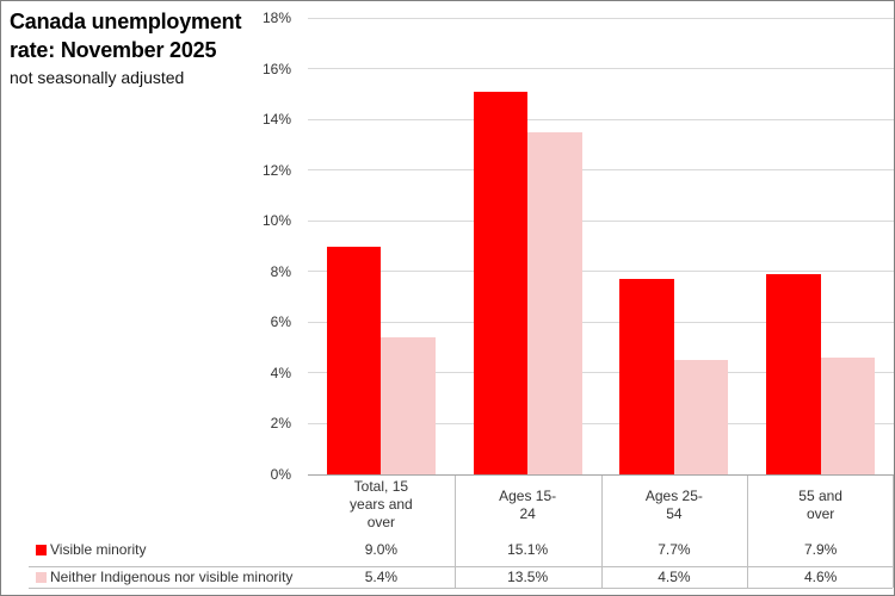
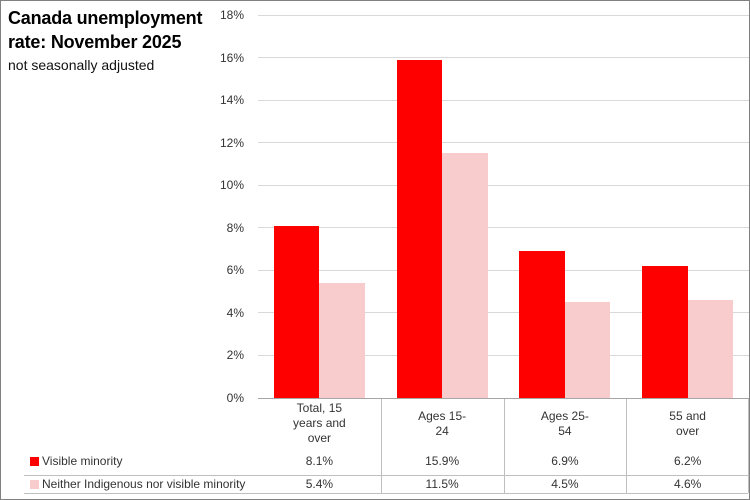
Visible minority/Total, 15 years and over: 9.0% -> 8.1%
Visible minority/Ages 15-24: 15.1% -> 15.9%
Neither Indigenous nor visible minority/Ages 15-24: 13.5% -> 11.5%
Visible minority/Ages 25-54: 7.7% -> 6.9%
Visible minority/55 and over: 7.9% -> 6.2%
